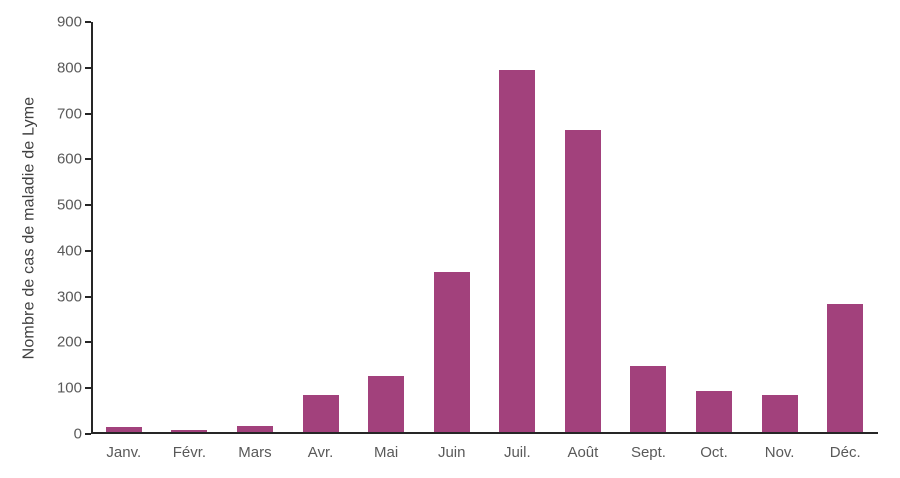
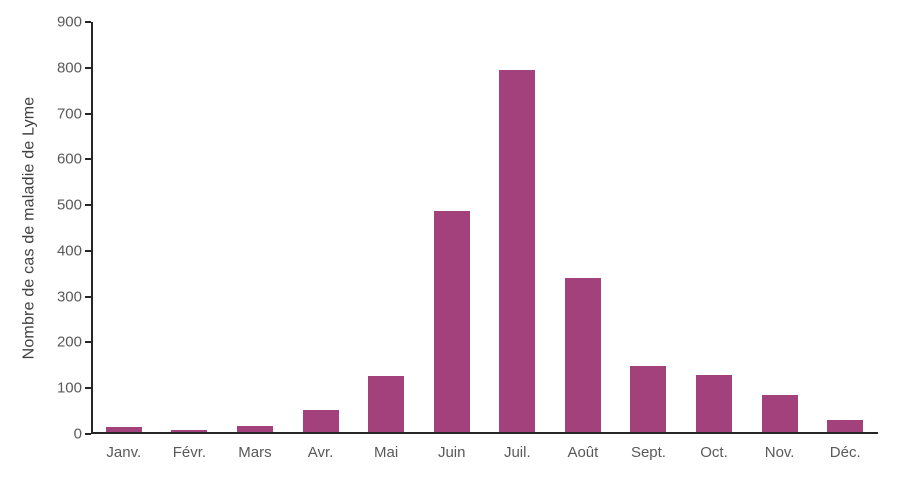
Avr.: 80 -> 50
Juin: 350 -> 480
Août: 660 -> 340
Oct.: 90 -> 120
Déc.: 280 -> 30
